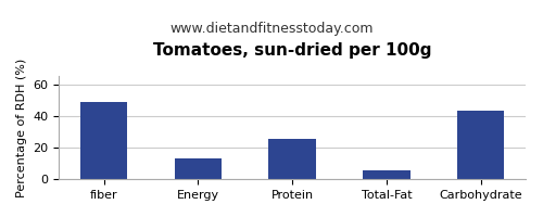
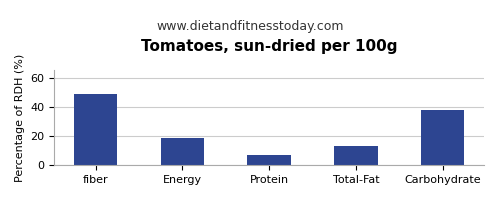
Energy: 13 -> 19
Protein: 26 -> 7
Total-Fat: 6 -> 13
Carbohydrate: 44 -> 38
